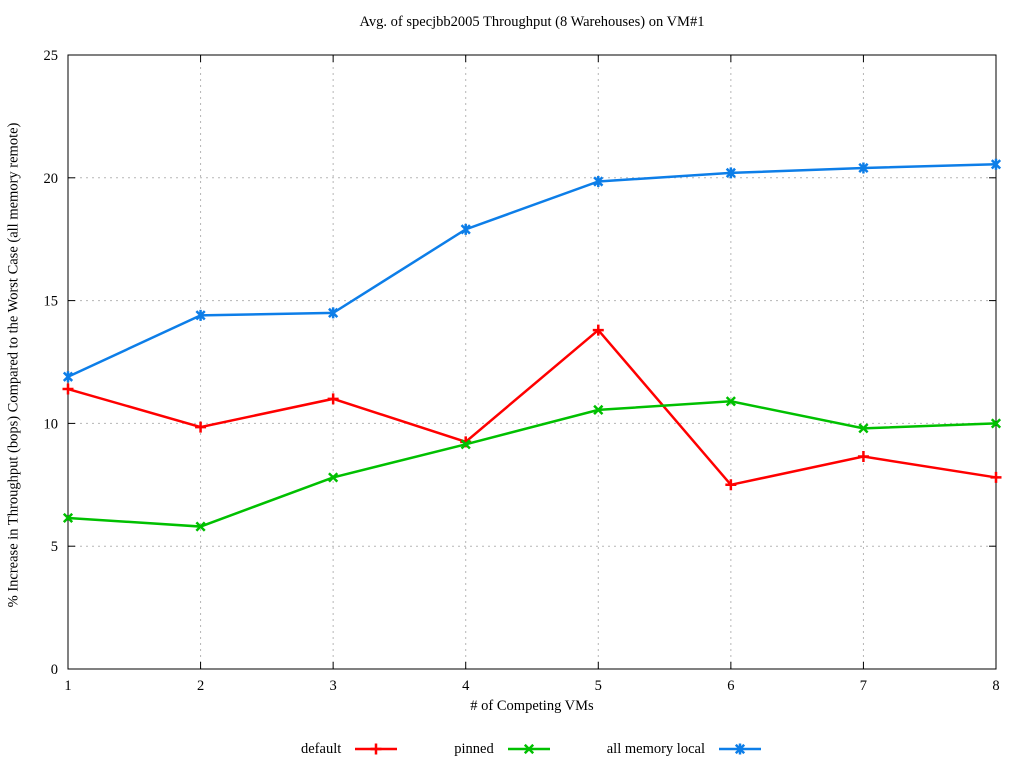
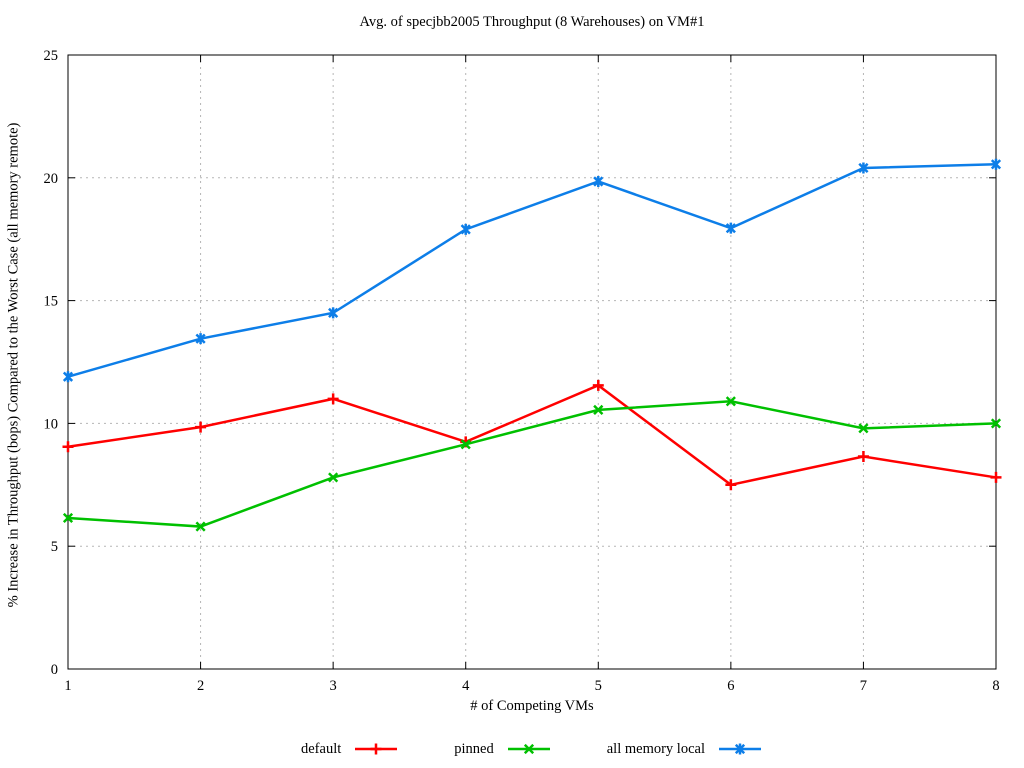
default/1: 11.4 -> 9.1
all memory local/2: 14.4 -> 13.4
default/5: 13.8 -> 11.6
all memory local/6: 20.2 -> 17.9
